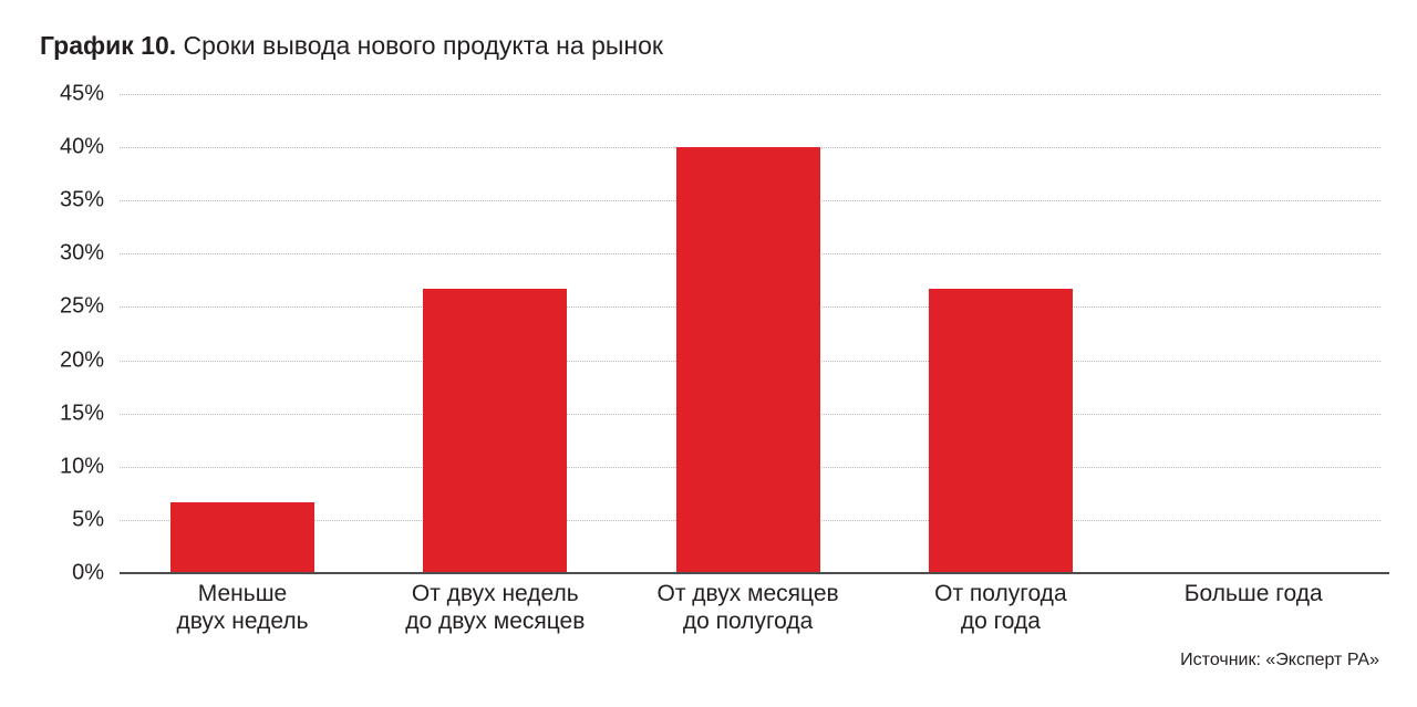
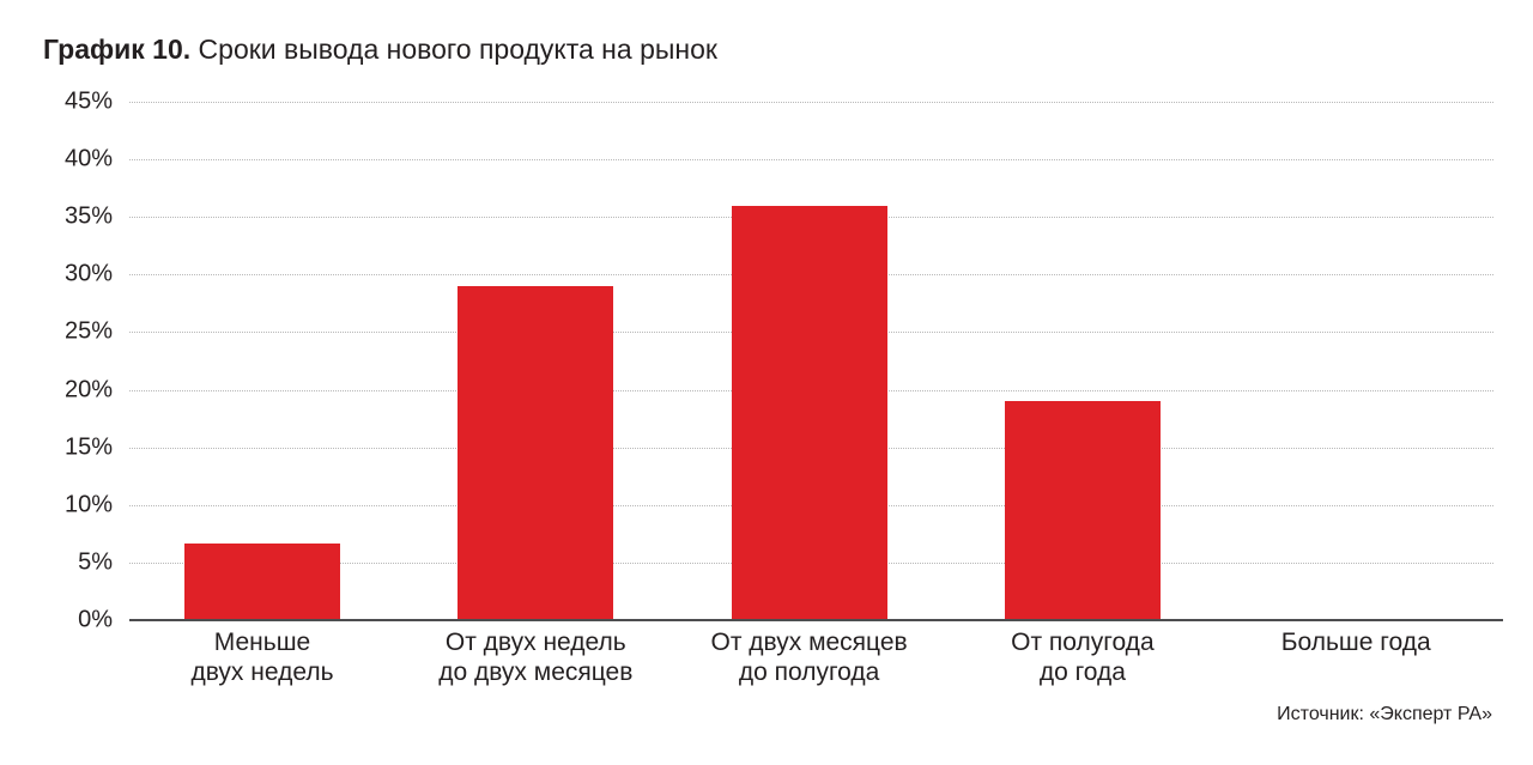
От двух недель до двух месяцев: 27% -> 29%
От двух месяцев до полугода: 40% -> 36%
От полугода до года: 27% -> 19%
